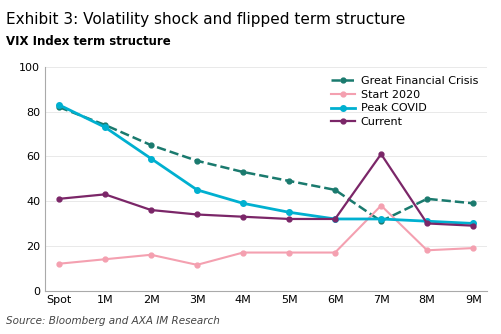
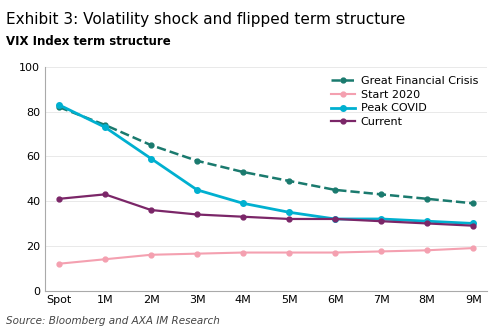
Start 2020/3M: 11.5 -> 16.5
Great Financial Crisis/7M: 31 -> 43
Start 2020/7M: 38.0 -> 17.5
Current/7M: 61 -> 31
